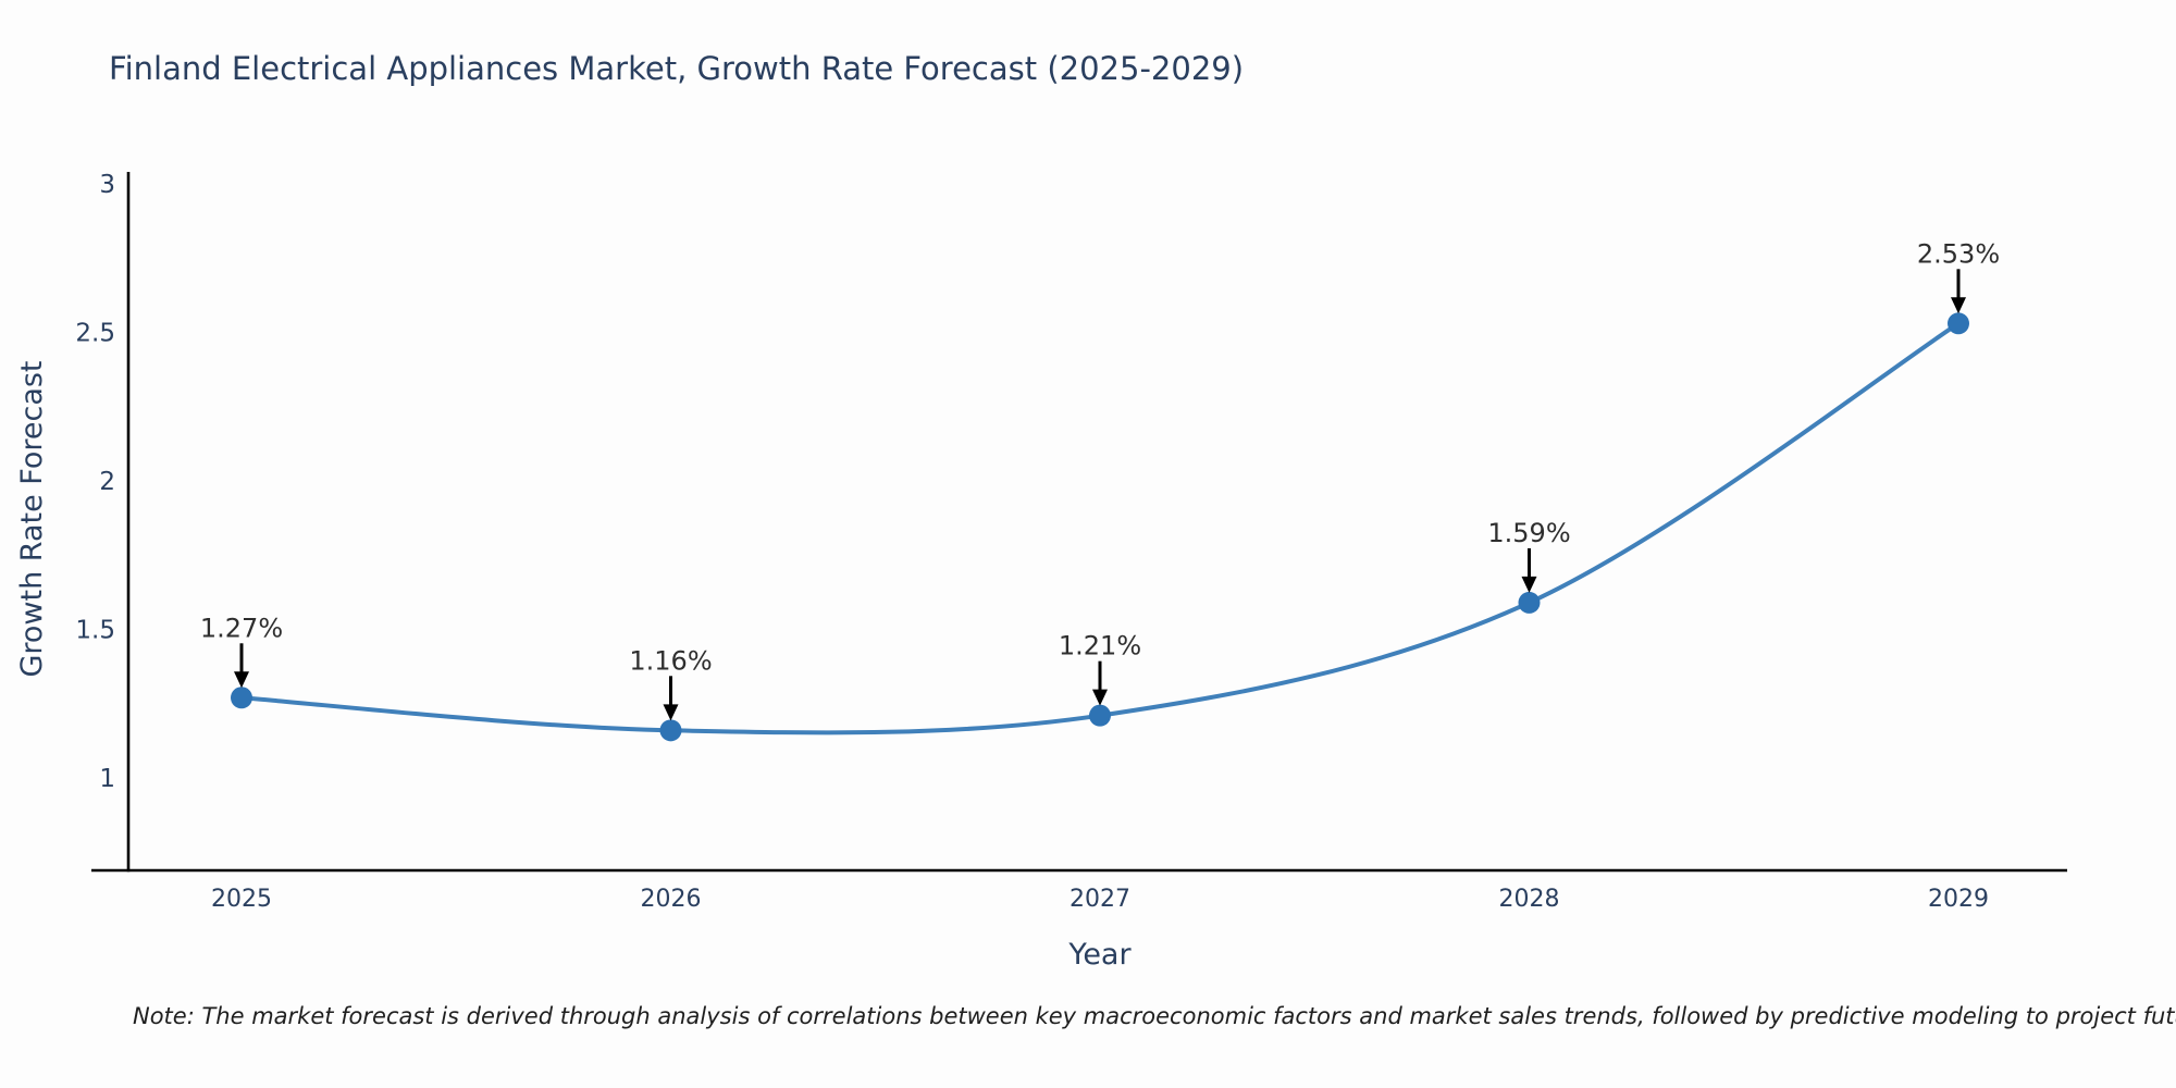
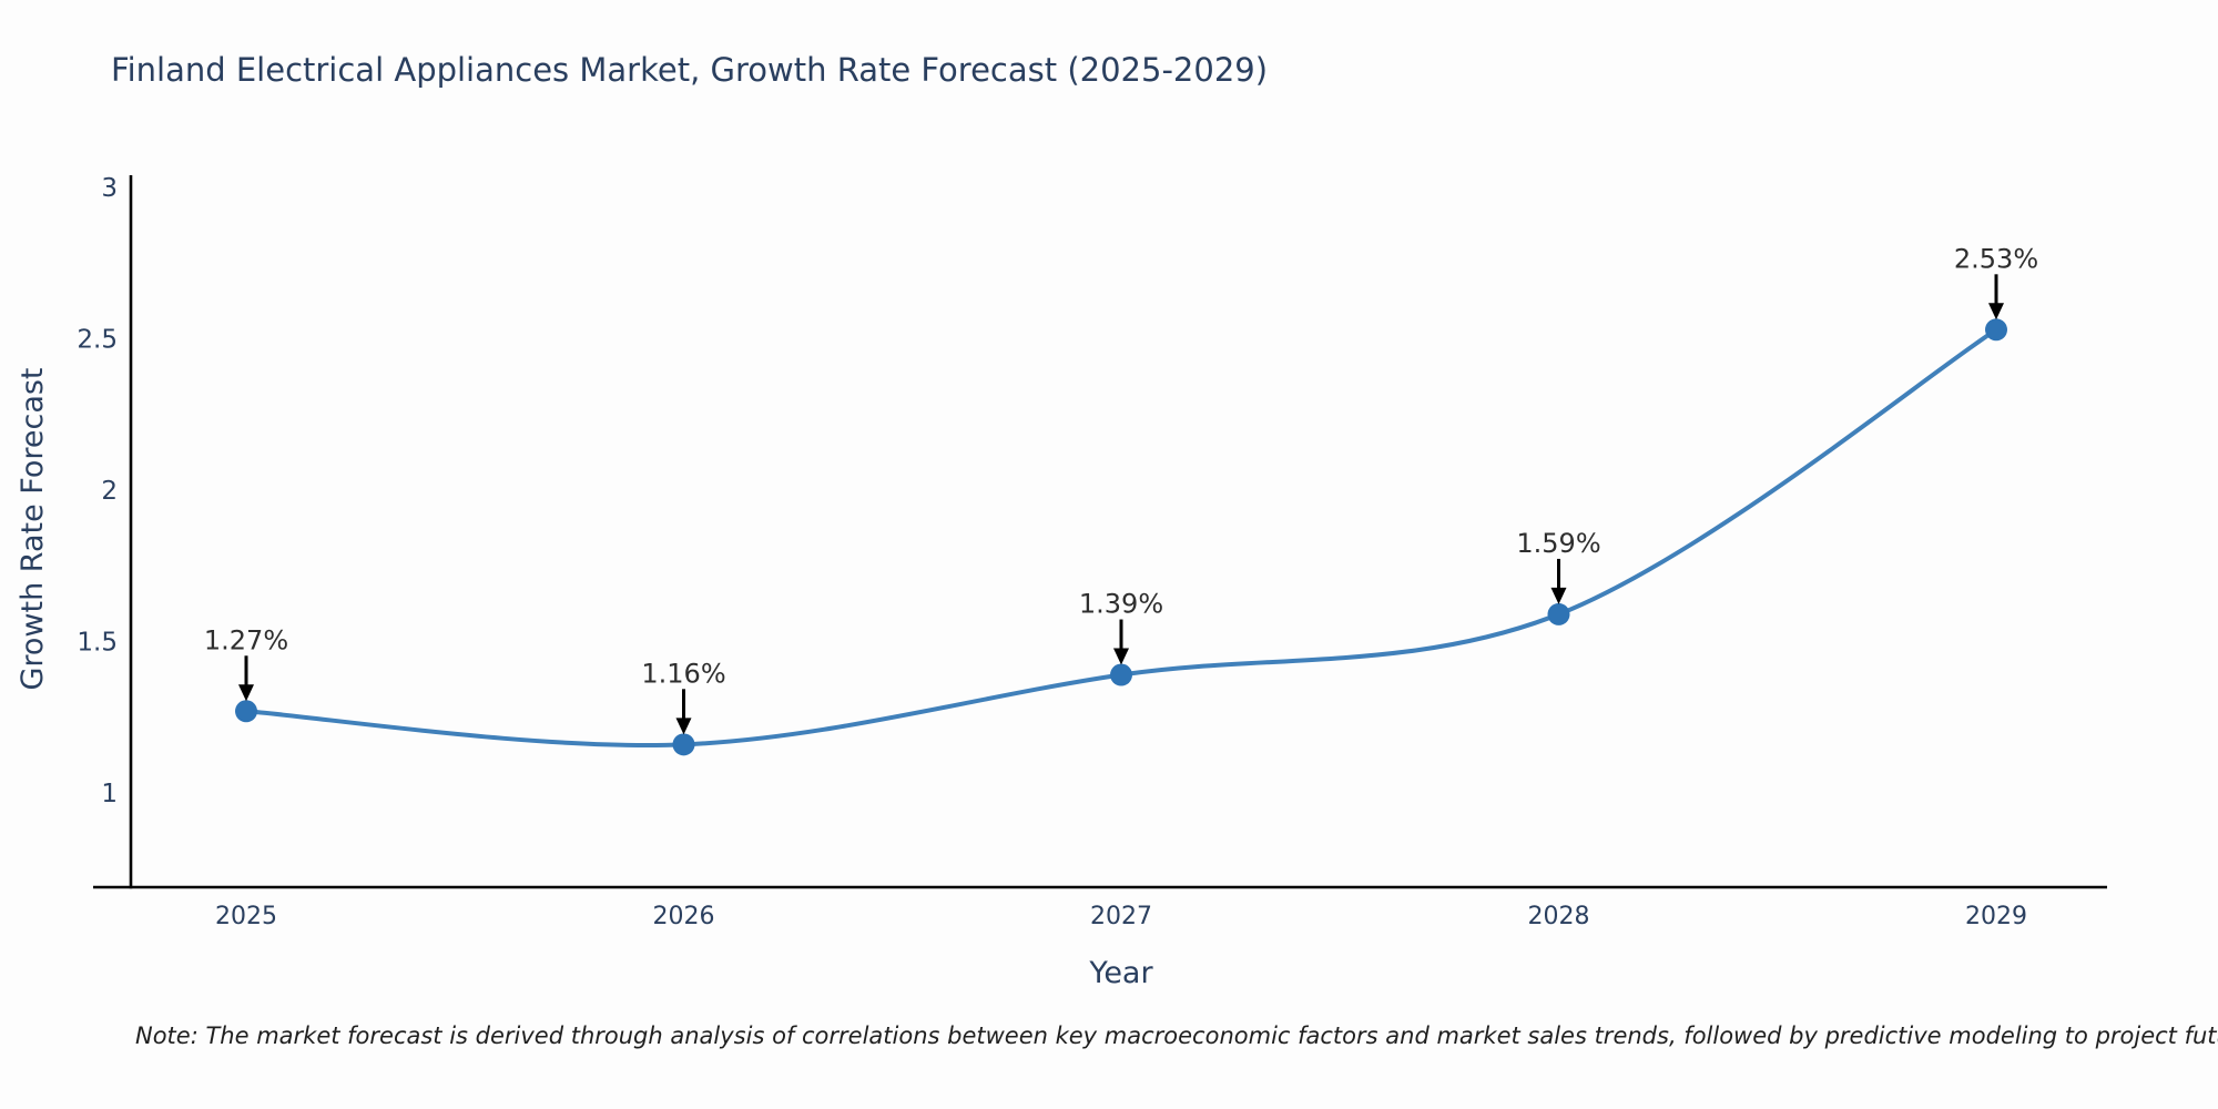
2027: 1.21% -> 1.39%
